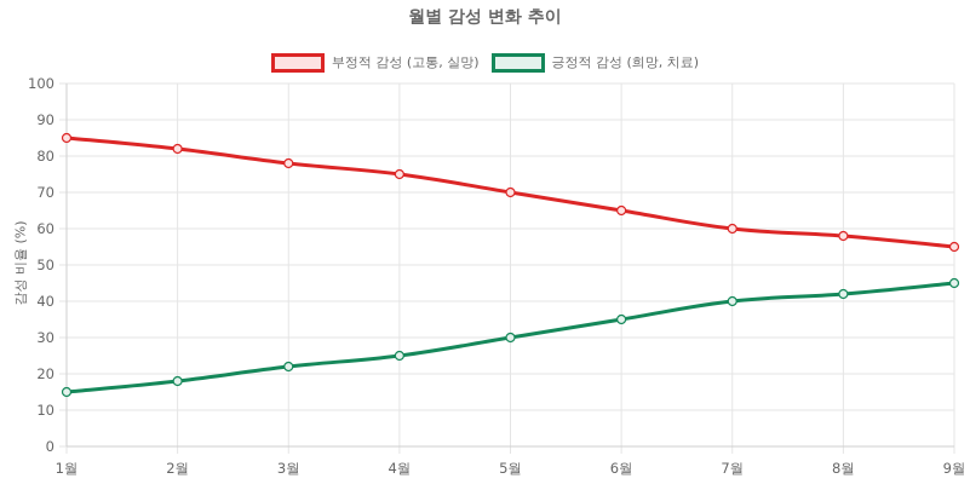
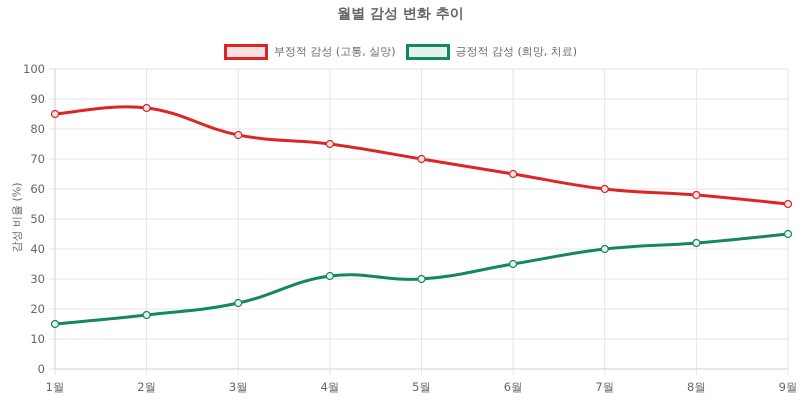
부정적 감성 (고통, 실망)/2월: 82 -> 87
긍정적 감성 (희망, 치료)/4월: 25 -> 31
